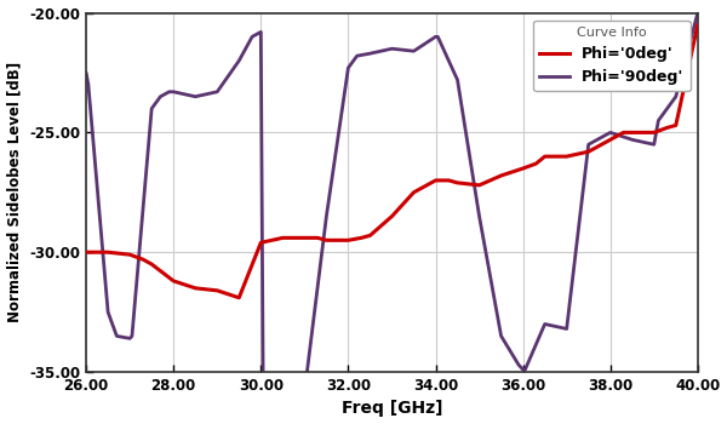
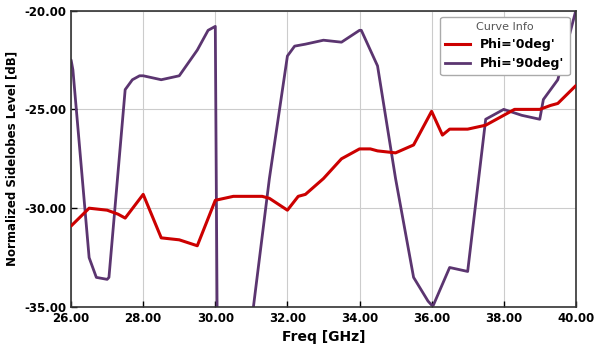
Phi='0deg'/26.00: -30.0 -> -30.9
Phi='0deg'/28.00: -31.2 -> -29.3
Phi='0deg'/32.00: -29.5 -> -30.1
Phi='0deg'/36.00: -26.5 -> -25.1
Phi='0deg'/40.00: -20.5 -> -23.8
